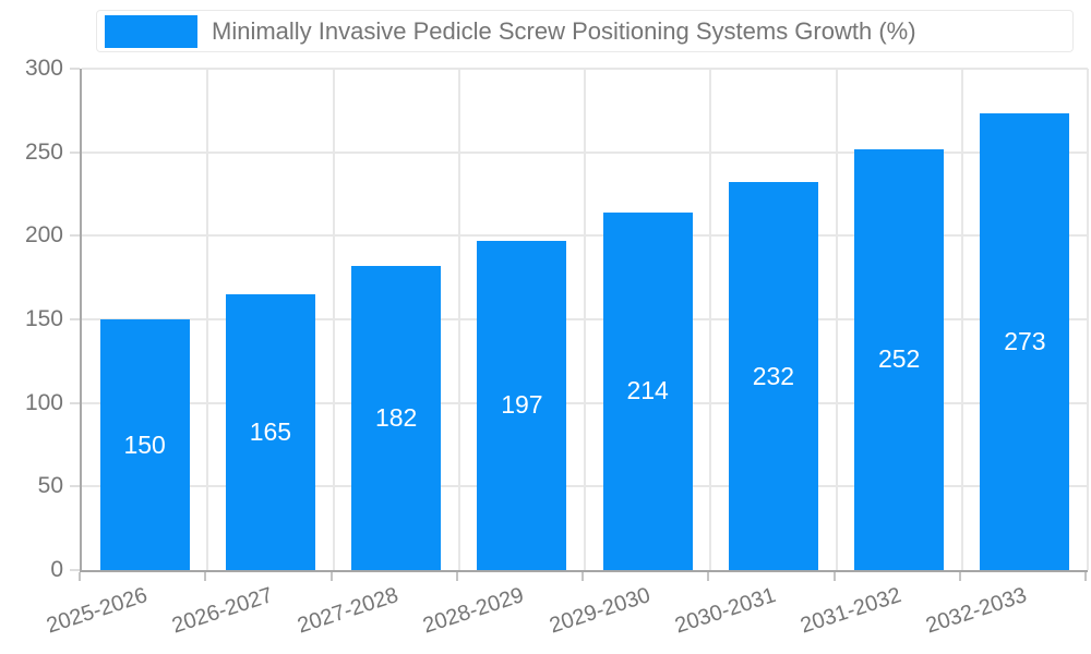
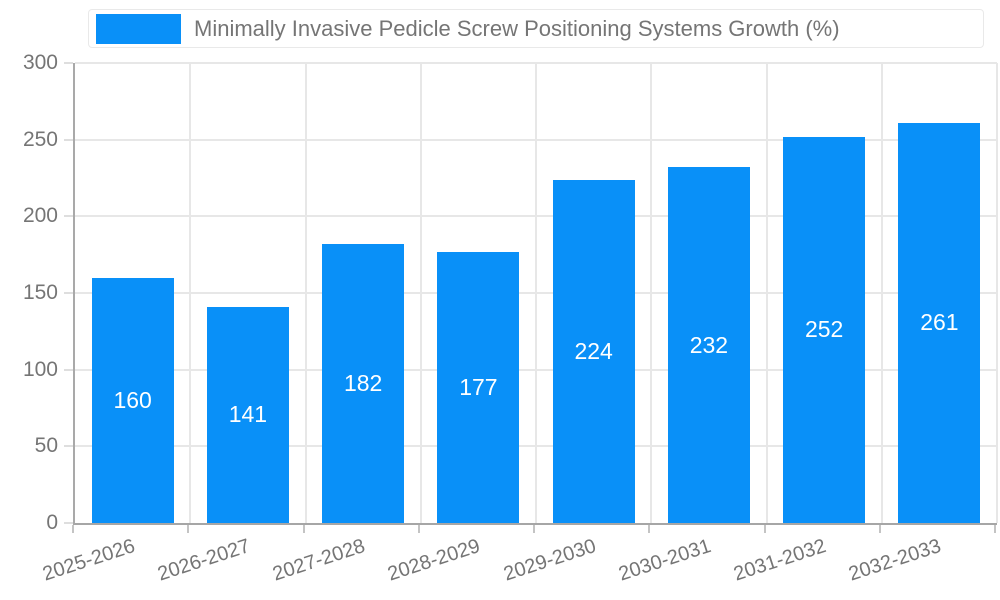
2025-2026: 150 -> 160
2026-2027: 165 -> 141
2028-2029: 197 -> 177
2029-2030: 214 -> 224
2032-2033: 273 -> 261
